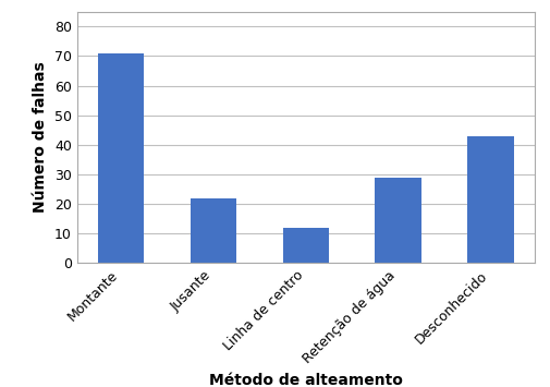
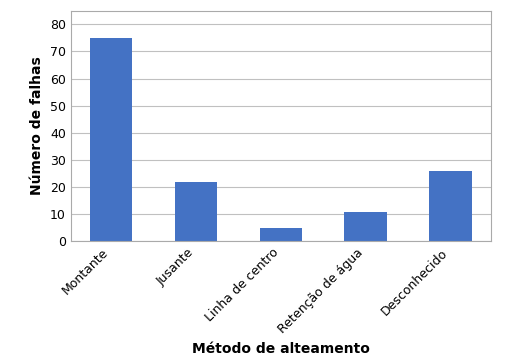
Montante: 71 -> 75
Linha de centro: 12 -> 5
Retenção de água: 29 -> 11
Desconhecido: 43 -> 26
